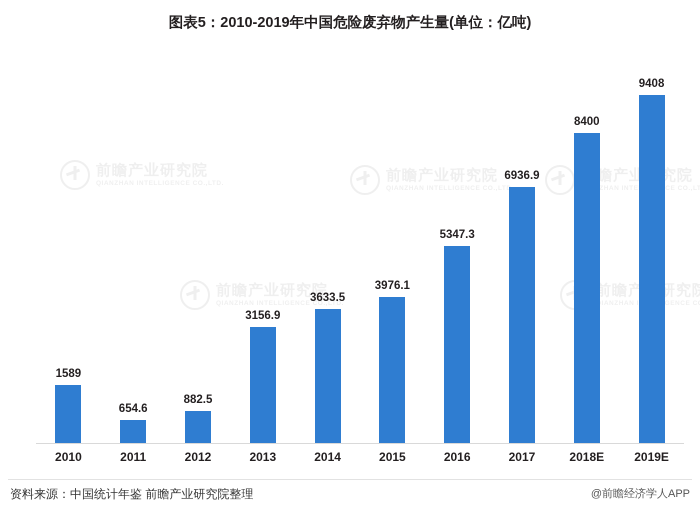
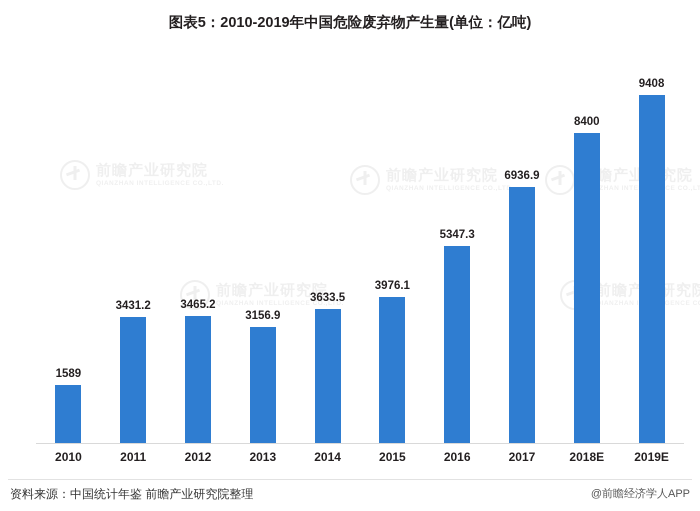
2011: 654.6 -> 3431.2
2012: 882.5 -> 3465.2
